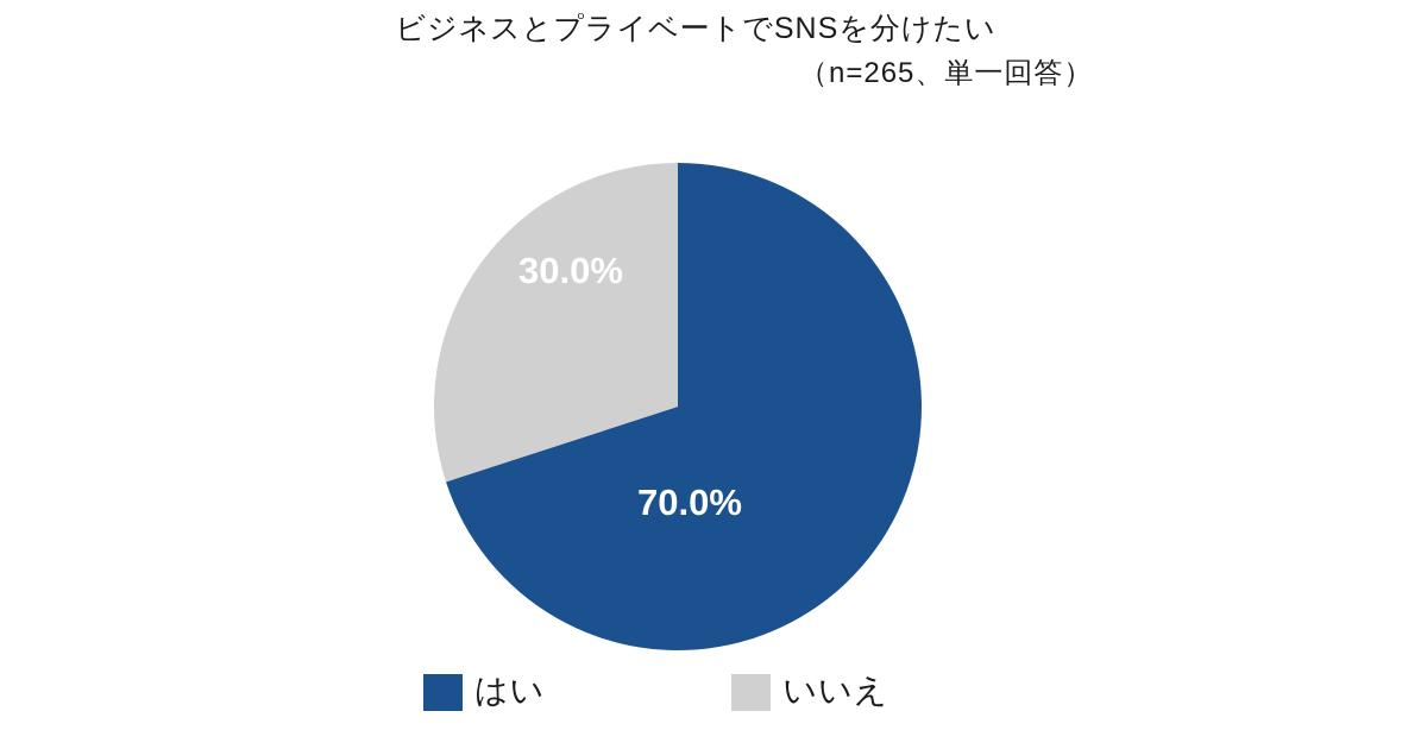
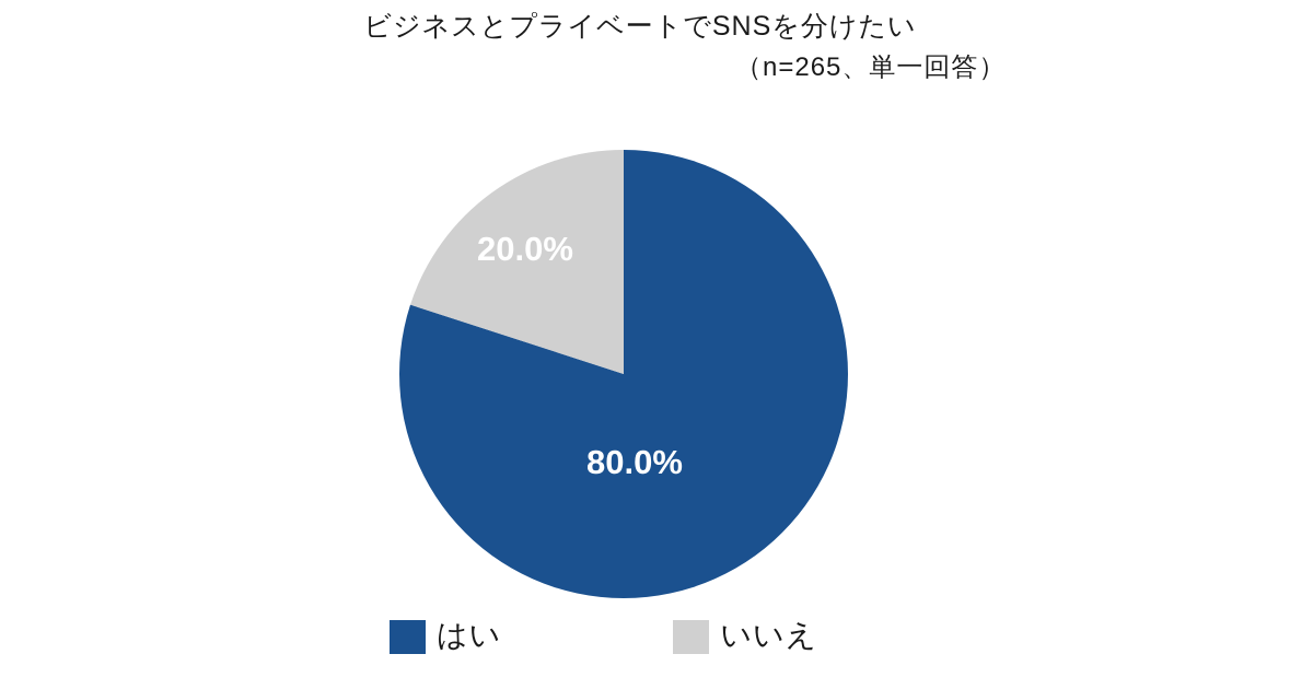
はい: 70.0% -> 80.0%
いいえ: 30.0% -> 20.0%
